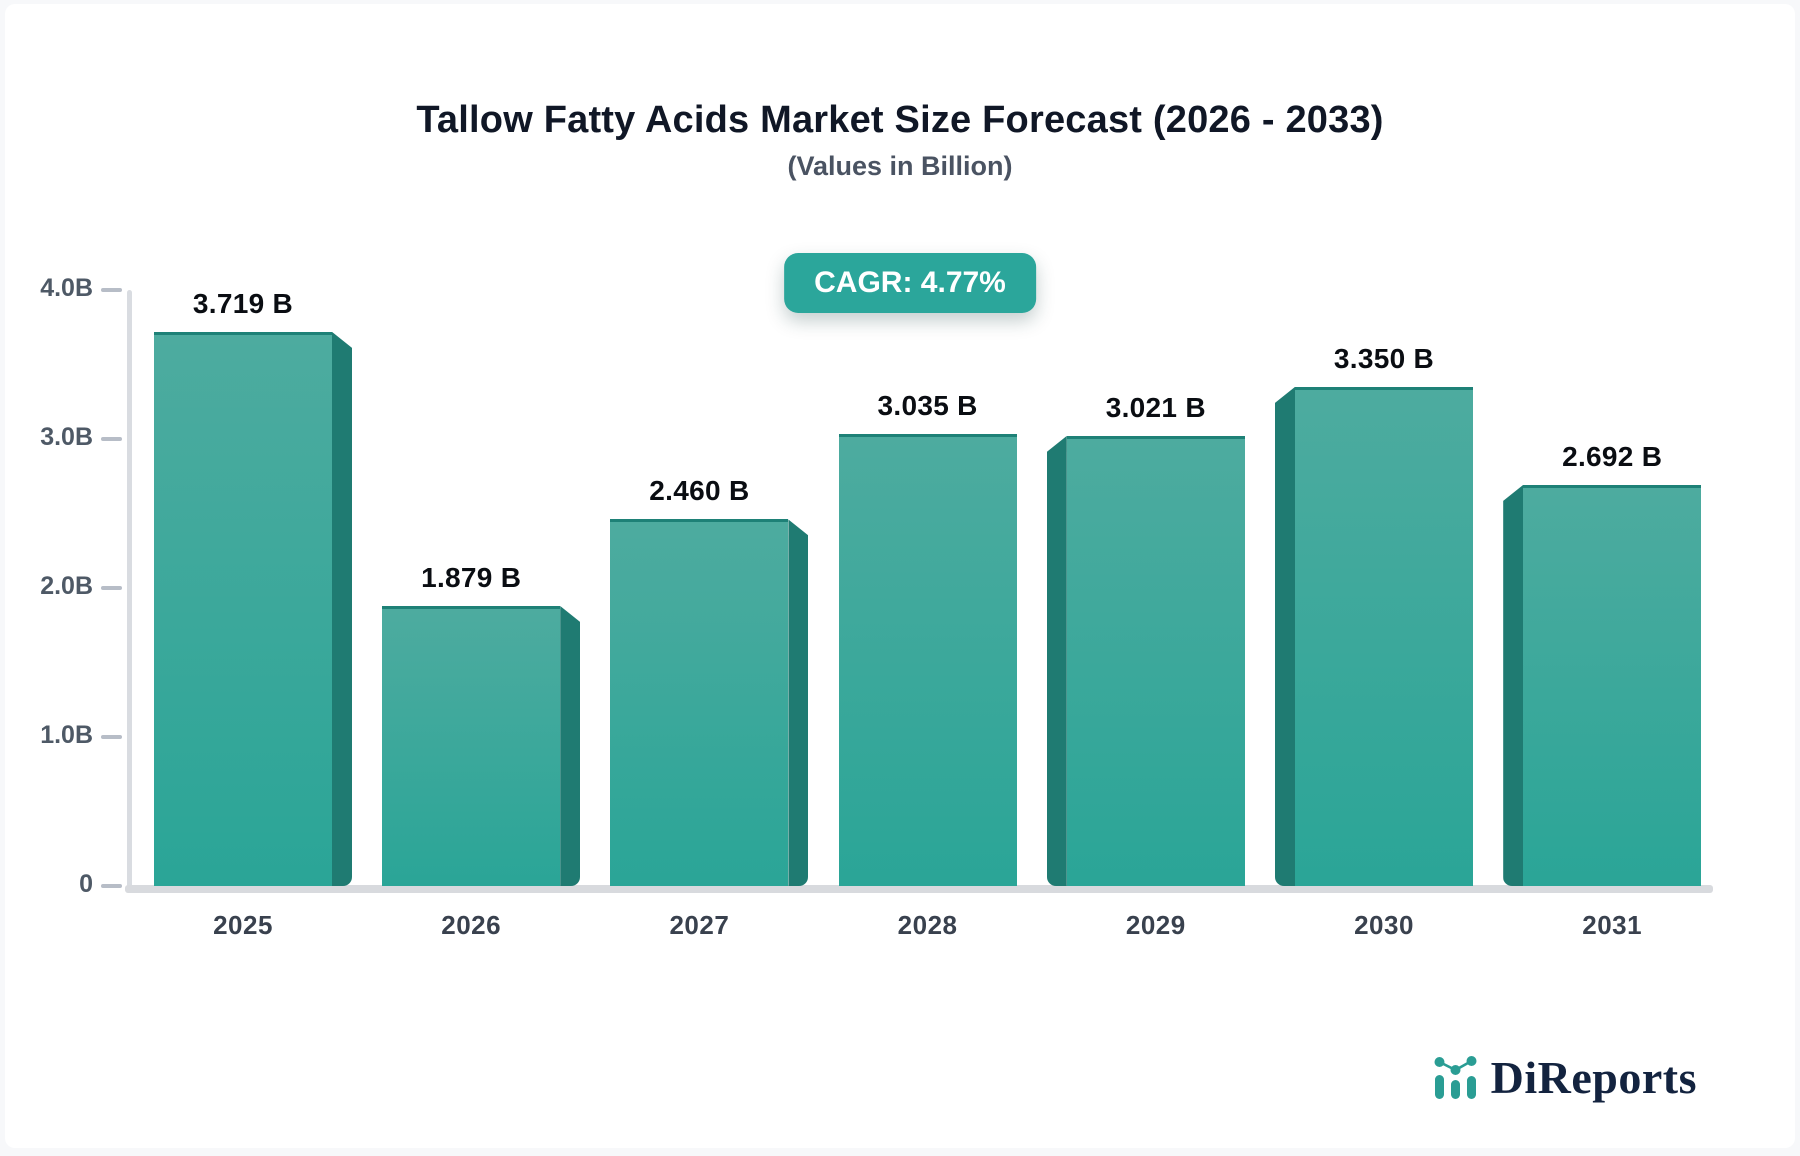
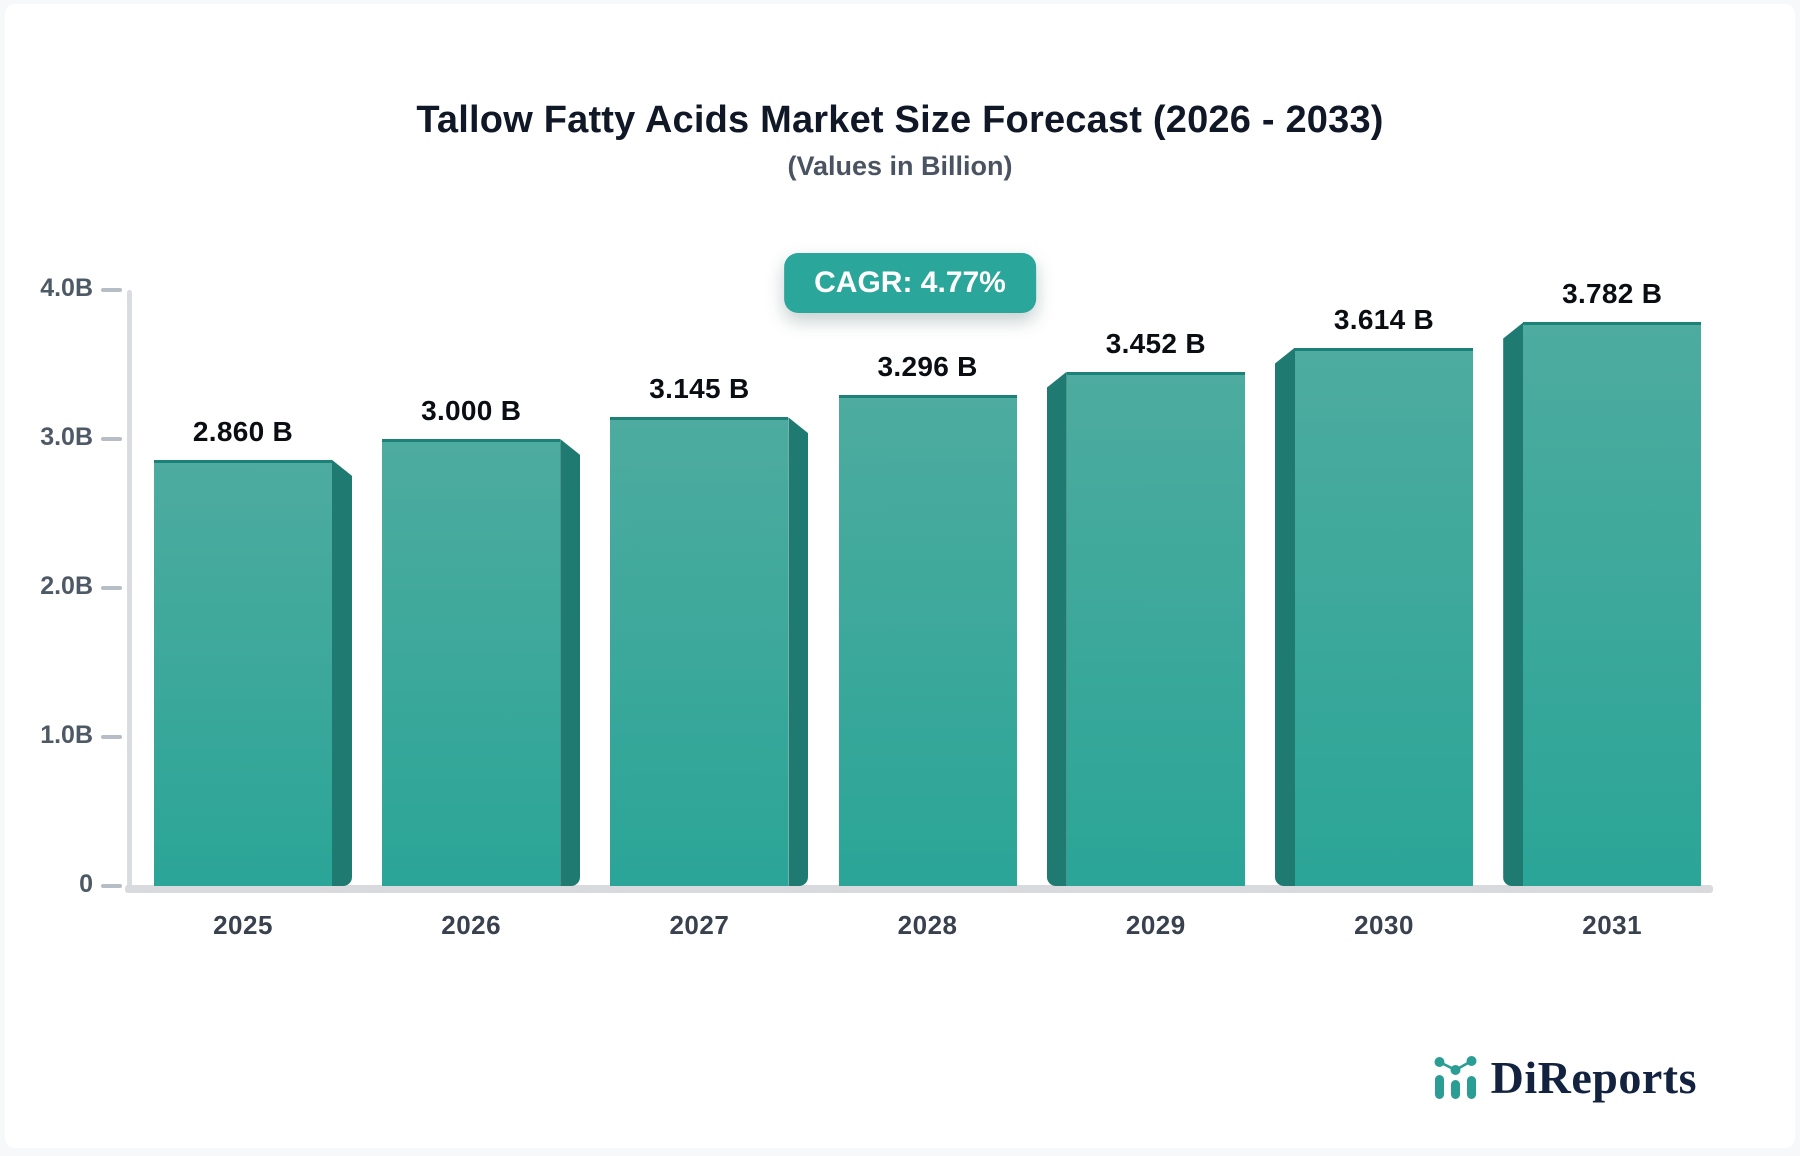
2025: 3.719 -> 2.860
2026: 1.879 -> 3.000
2027: 2.460 -> 3.145
2028: 3.035 -> 3.296
2029: 3.021 -> 3.452
2030: 3.350 -> 3.614
2031: 2.692 -> 3.782
